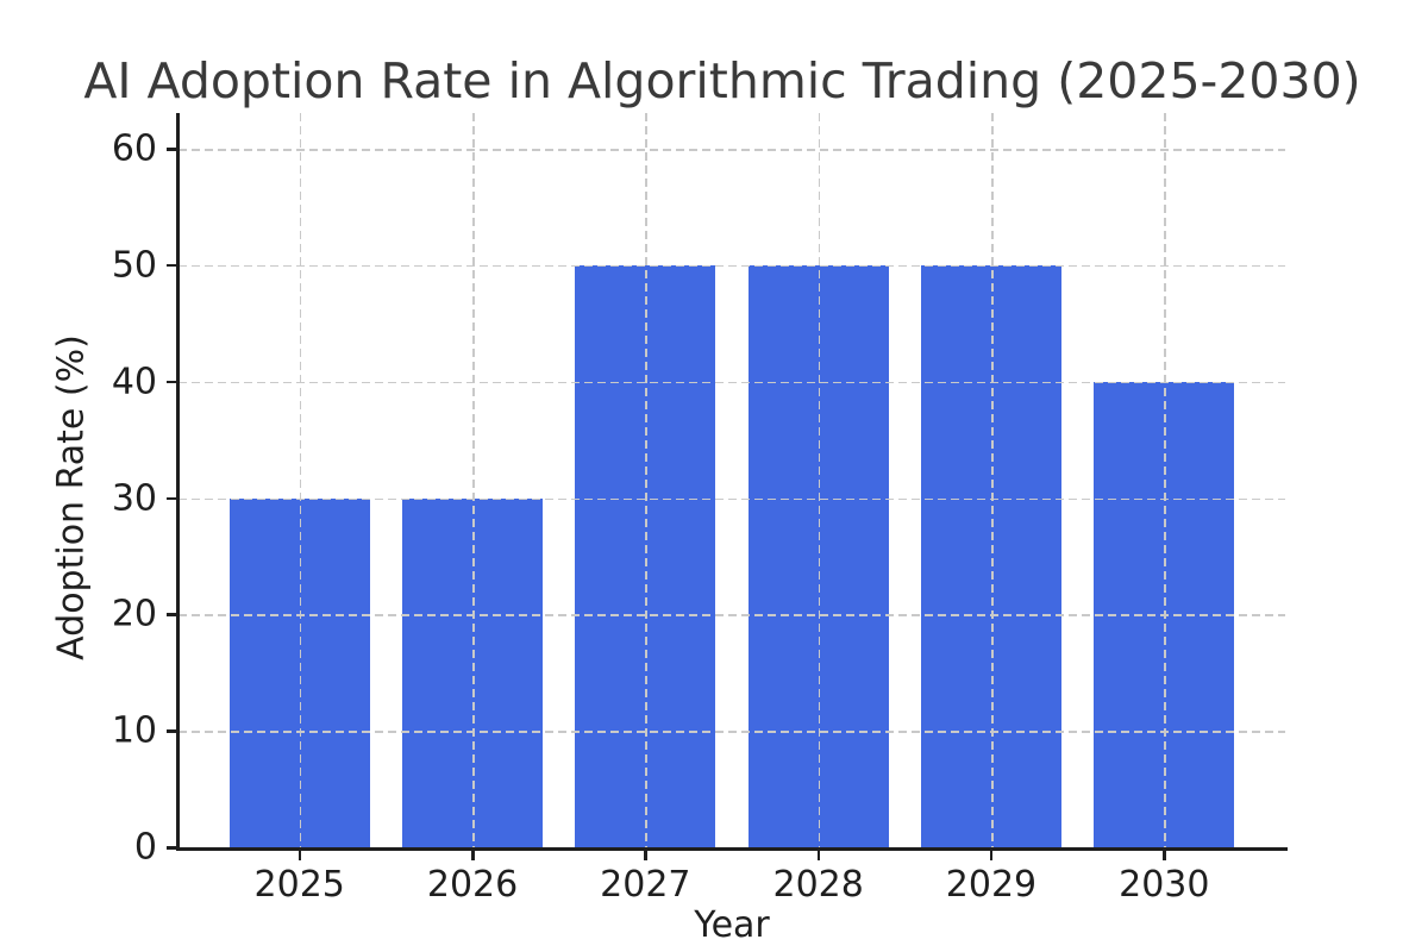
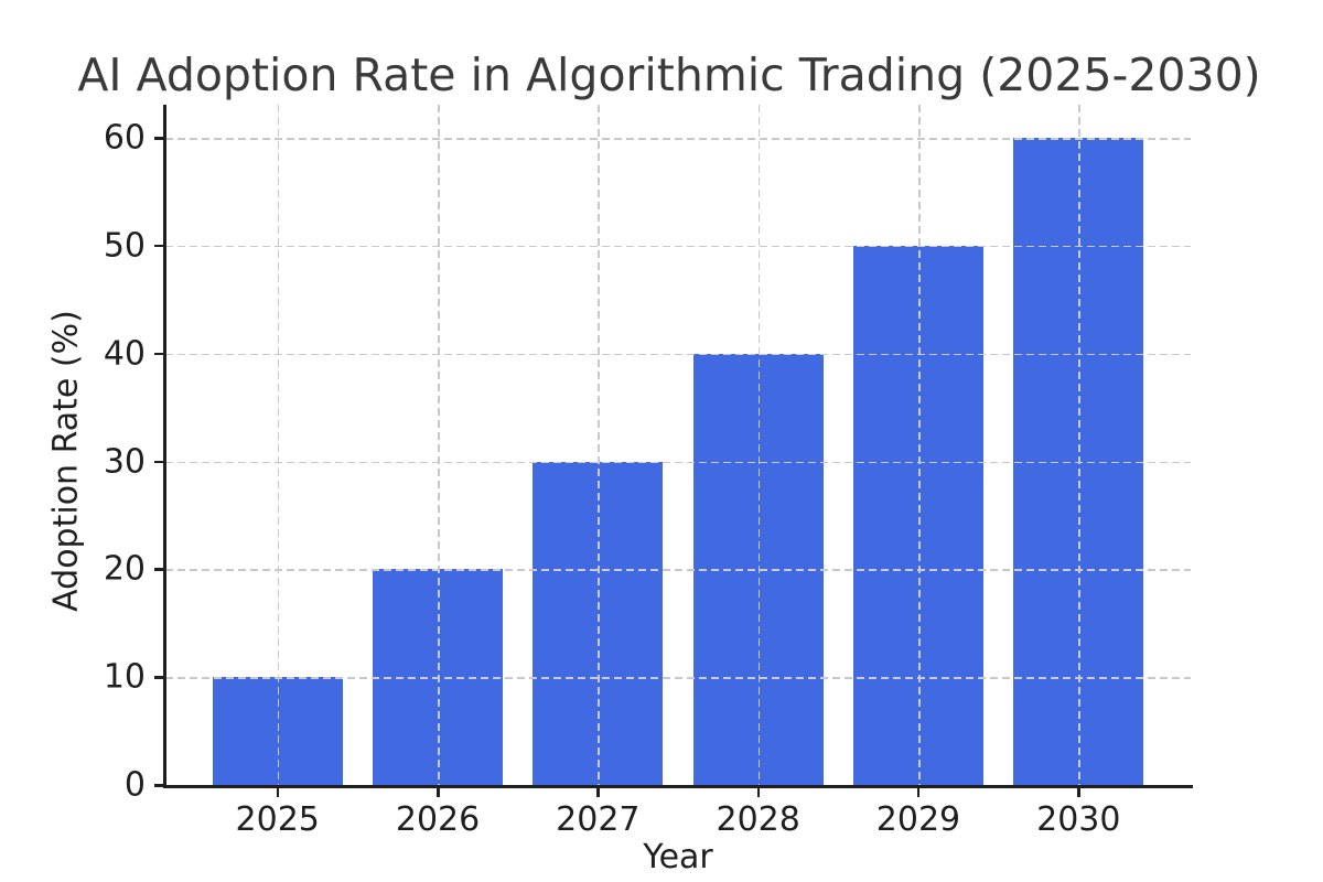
2025: 30 -> 10
2026: 30 -> 20
2027: 50 -> 30
2028: 50 -> 40
2030: 40 -> 60
